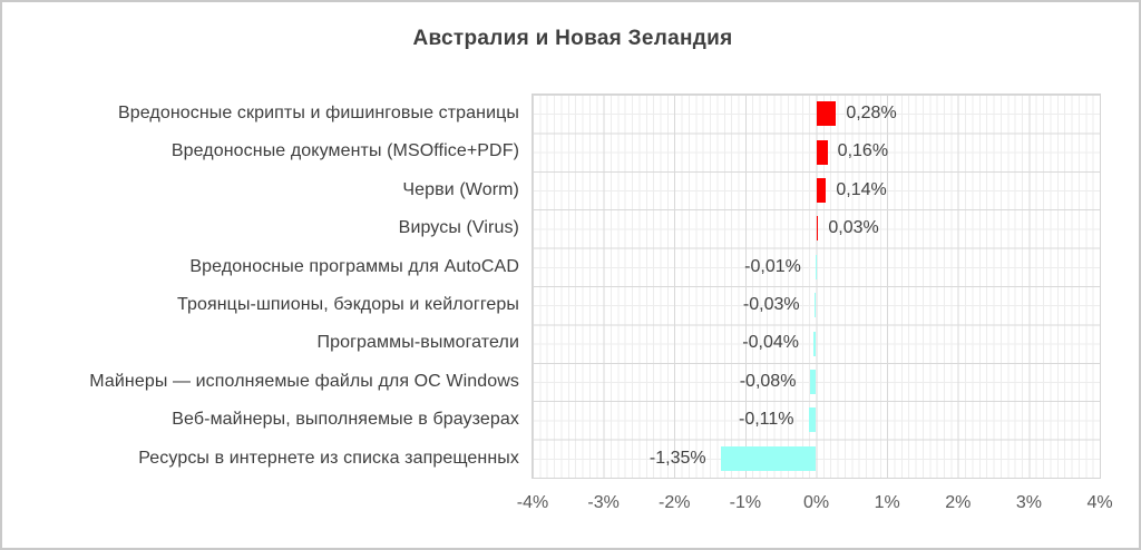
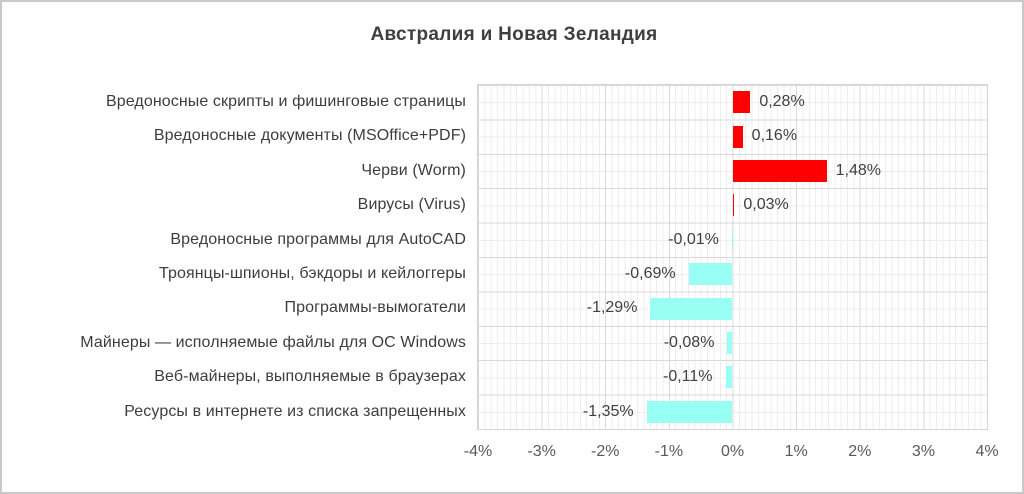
Черви (Worm): 0,14% -> 1,48%
Троянцы-шпионы, бэкдоры и кейлоггеры: -0,03% -> -0,69%
Программы-вымогатели: -0,04% -> -1,29%
